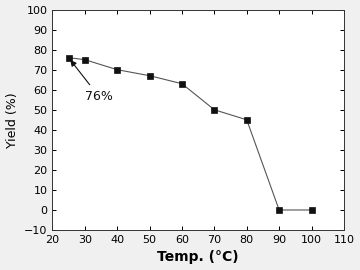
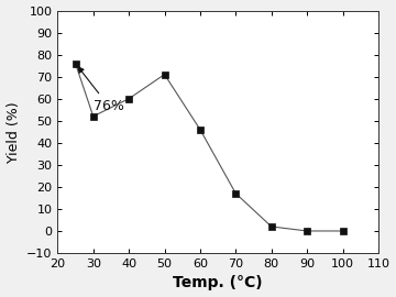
30: 75 -> 52
40: 70 -> 60
50: 67 -> 71
60: 63 -> 46
70: 50 -> 17
80: 45 -> 2
